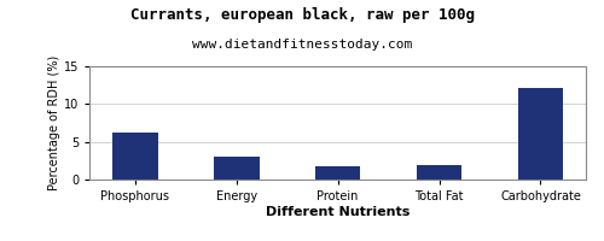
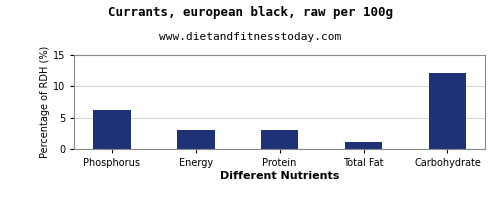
Protein: 1.8 -> 3.0
Total Fat: 2.0 -> 1.2
